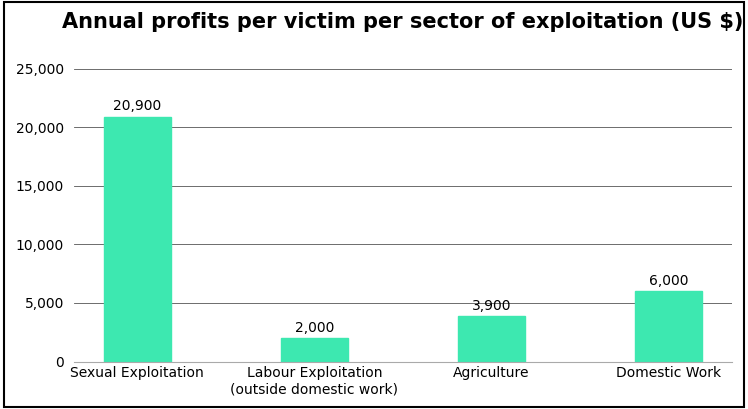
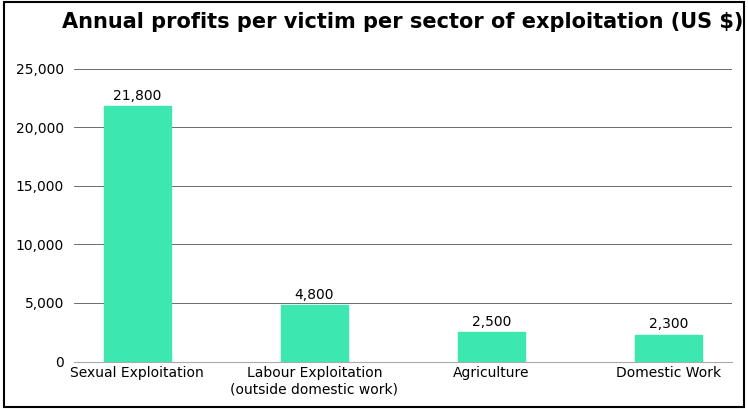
Sexual Exploitation: 20,900 -> 21,800
Labour Exploitation (outside domestic work): 2,000 -> 4,800
Agriculture: 3,900 -> 2,500
Domestic Work: 6,000 -> 2,300
